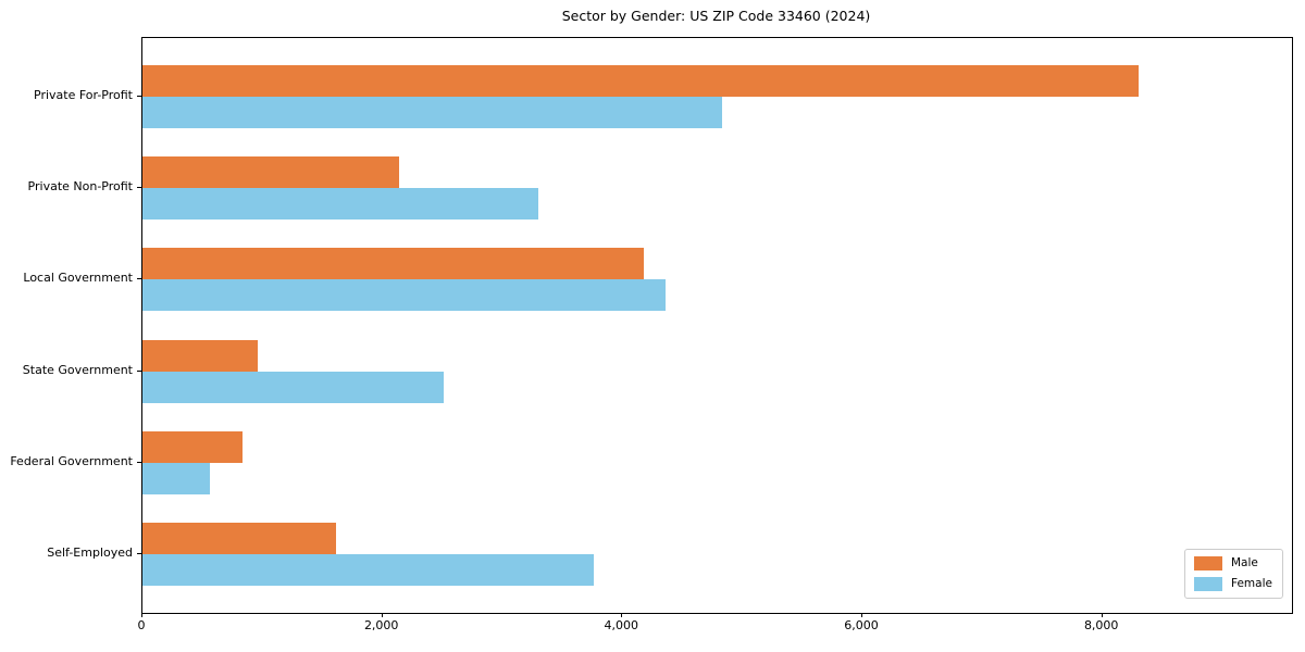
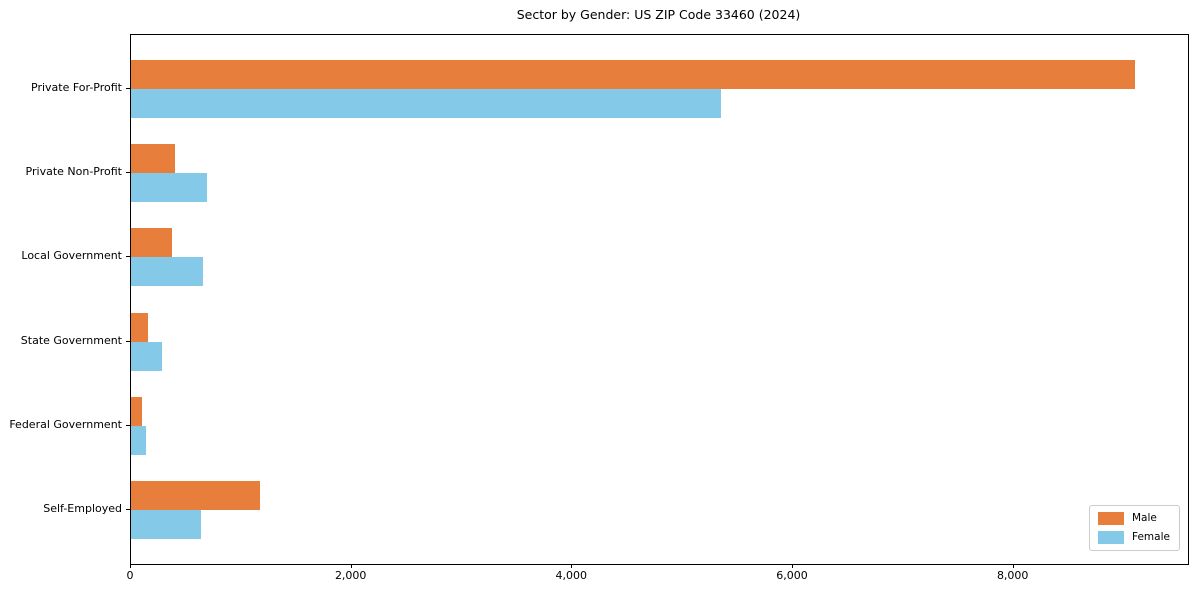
Male/Private For-Profit: 8300 -> 9100
Female/Private For-Profit: 4830 -> 5350
Male/Private Non-Profit: 2140 -> 400
Female/Private Non-Profit: 3300 -> 690
Male/Local Government: 4180 -> 370
Female/Local Government: 4360 -> 650
Male/State Government: 960 -> 150
Female/State Government: 2510 -> 280
Male/Federal Government: 830 -> 100
Female/Federal Government: 560 -> 140
Male/Self-Employed: 1610 -> 1170
Female/Self-Employed: 3760 -> 630
